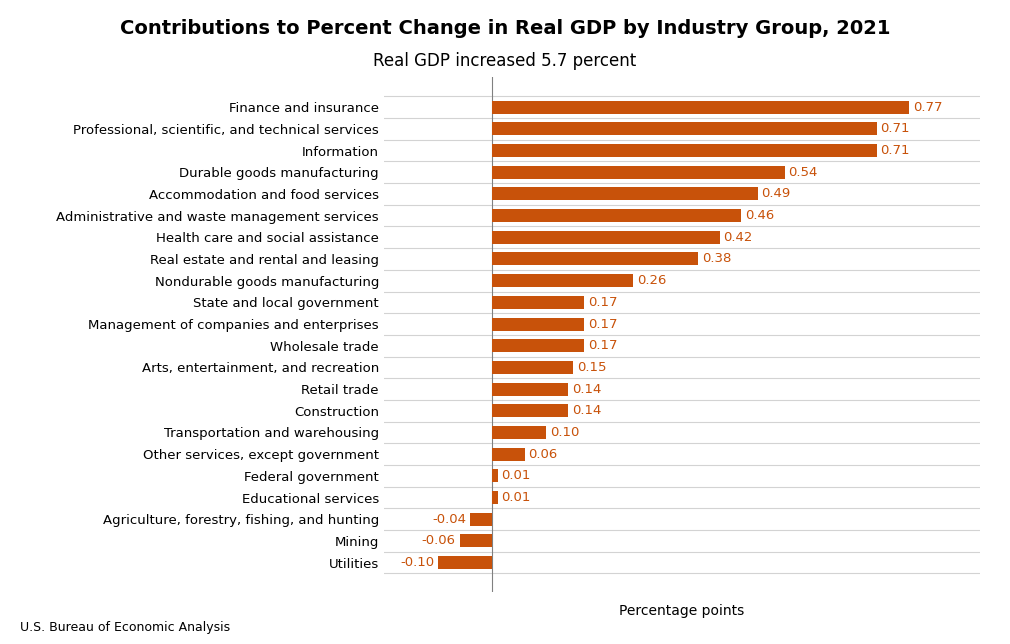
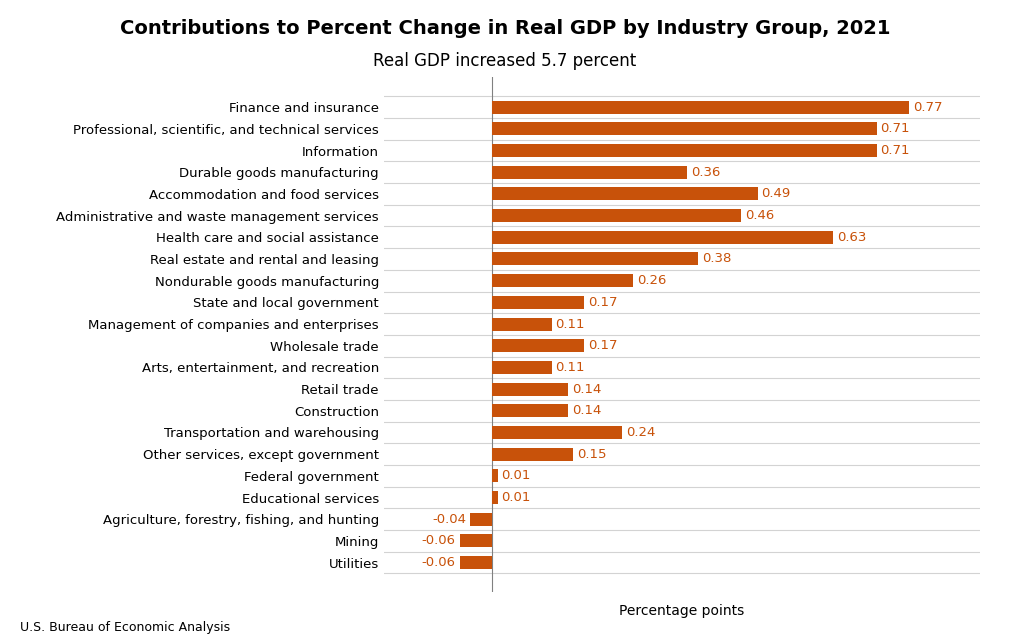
Durable goods manufacturing: 0.54 -> 0.36
Health care and social assistance: 0.42 -> 0.63
Management of companies and enterprises: 0.17 -> 0.11
Arts, entertainment, and recreation: 0.15 -> 0.11
Transportation and warehousing: 0.10 -> 0.24
Other services, except government: 0.06 -> 0.15
Utilities: -0.10 -> -0.06
